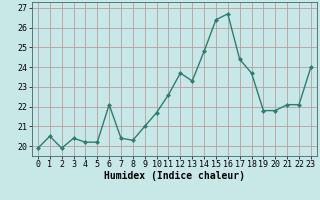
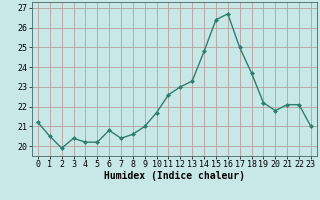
0: 19.9 -> 21.2
6: 22.1 -> 20.8
8: 20.3 -> 20.6
12: 23.7 -> 23.0
17: 24.4 -> 25.0
19: 21.8 -> 22.2
23: 24.0 -> 21.0
